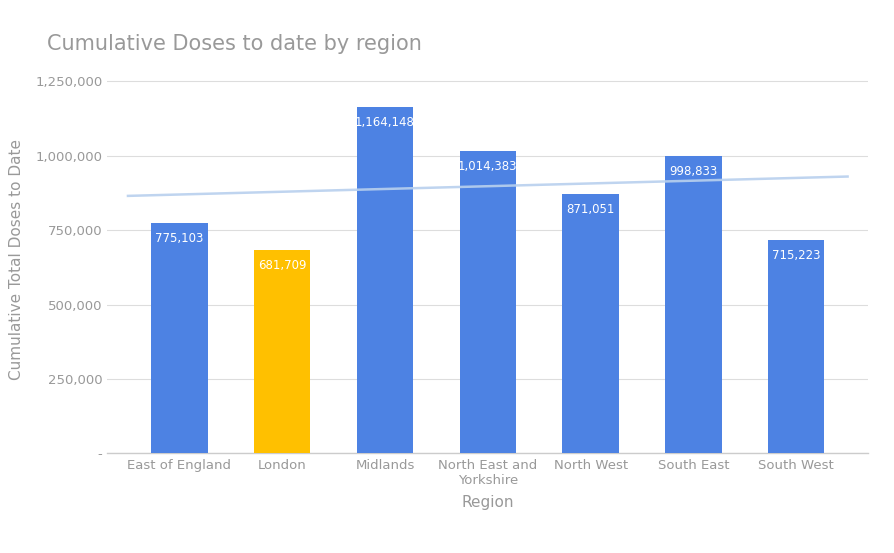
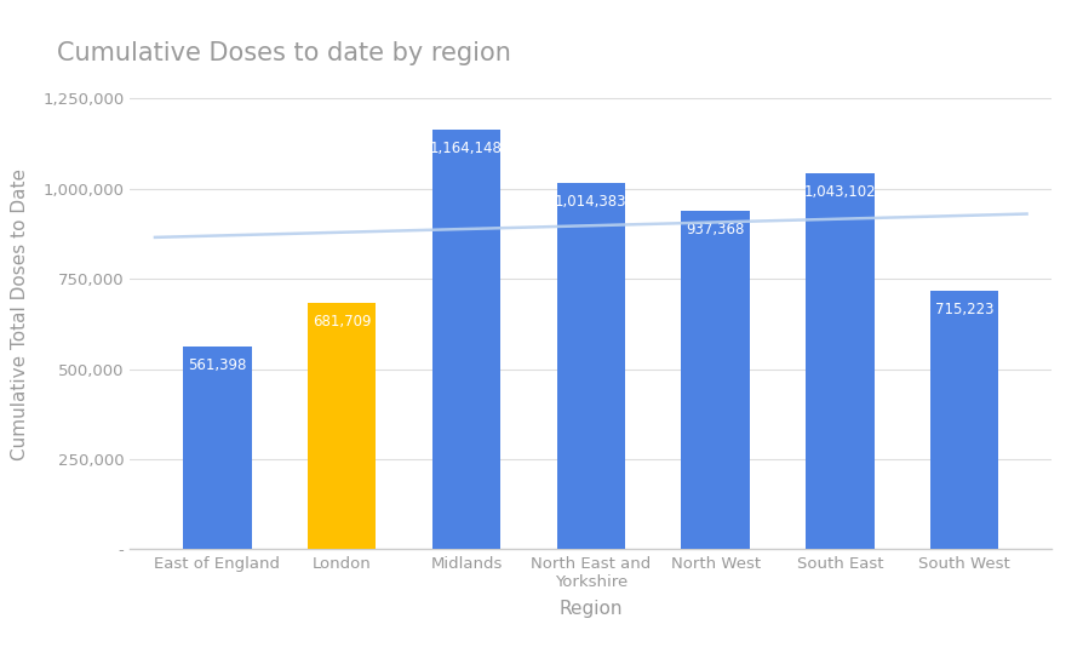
East of England: 775,103 -> 561,398
North West: 871,051 -> 937,368
South East: 998,833 -> 1,043,102
